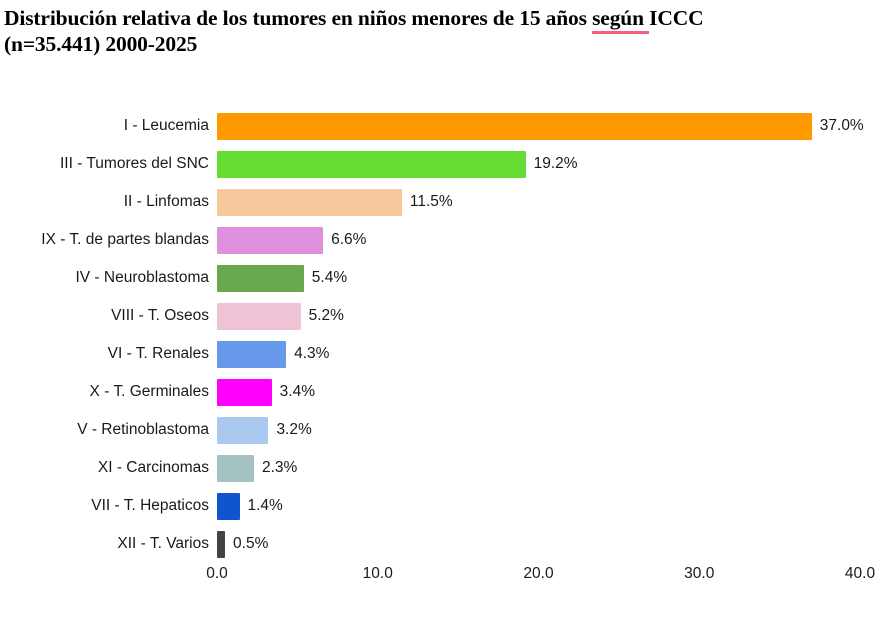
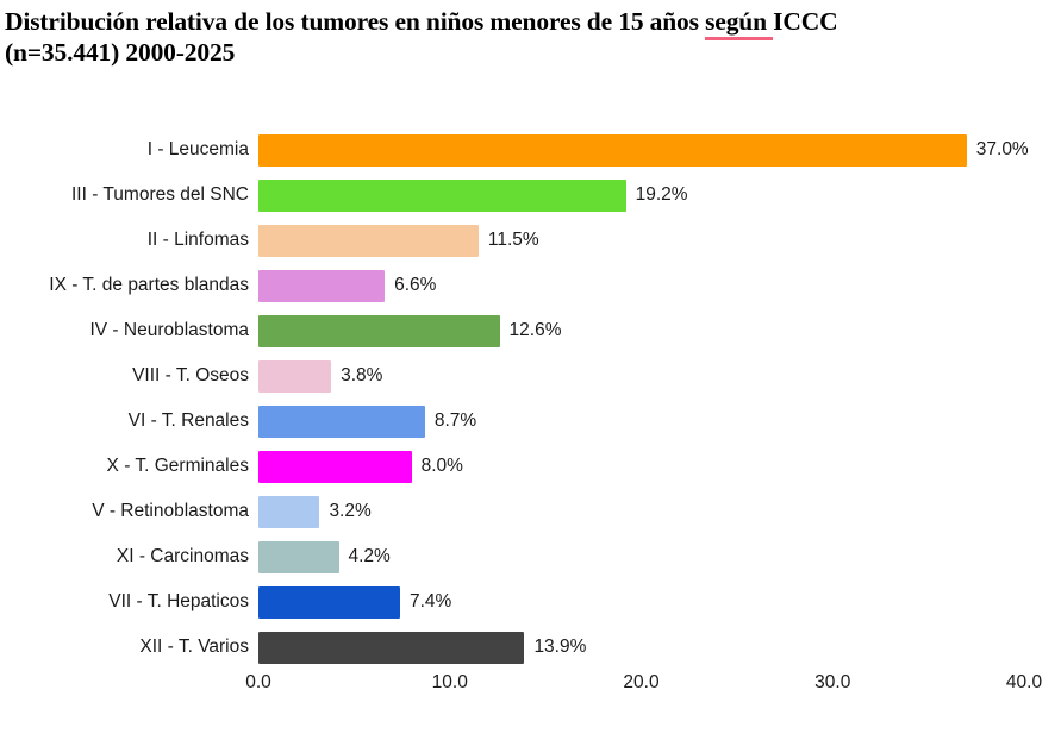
IV - Neuroblastoma: 5.4% -> 12.6%
VIII - T. Oseos: 5.2% -> 3.8%
VI - T. Renales: 4.3% -> 8.7%
X - T. Germinales: 3.4% -> 8.0%
XI - Carcinomas: 2.3% -> 4.2%
VII - T. Hepaticos: 1.4% -> 7.4%
XII - T. Varios: 0.5% -> 13.9%
